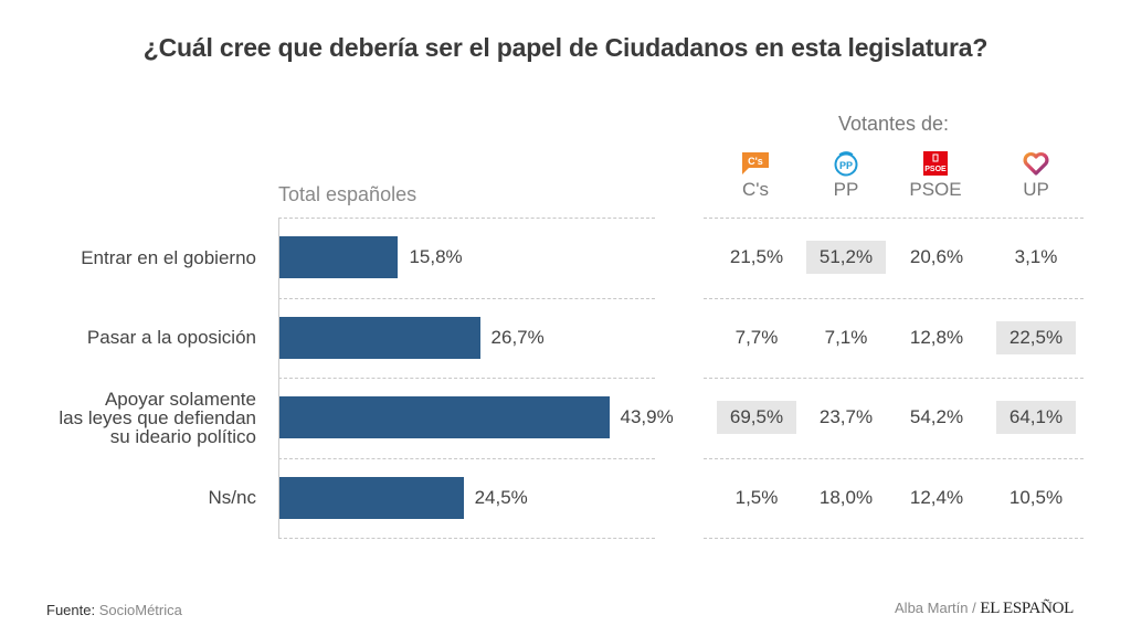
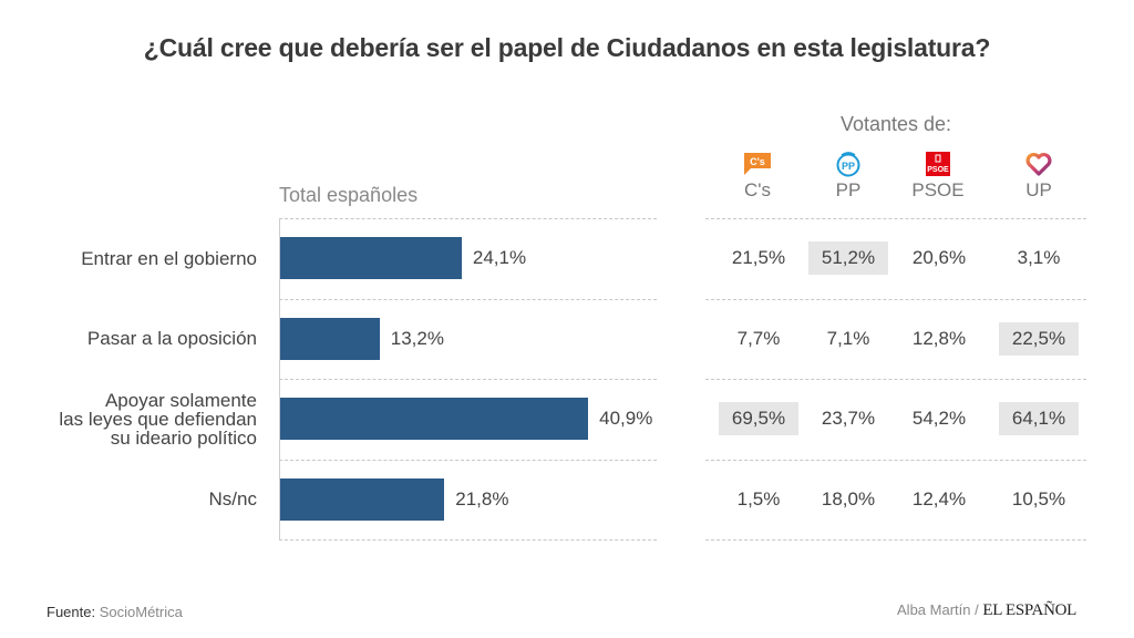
Entrar en el gobierno: 15,8% -> 24,1%
Pasar a la oposición: 26,7% -> 13,2%
Apoyar solamente las leyes que defiendan su ideario político: 43,9% -> 40,9%
Ns/nc: 24,5% -> 21,8%
